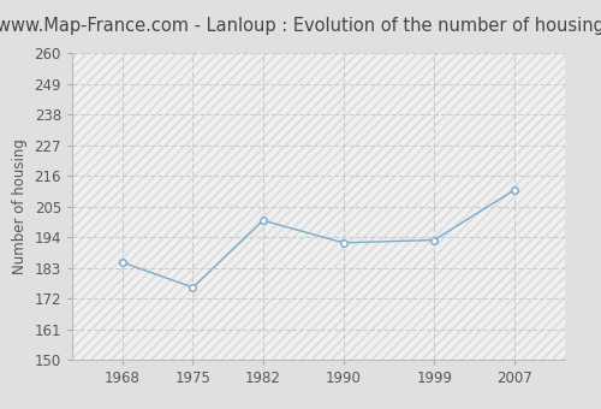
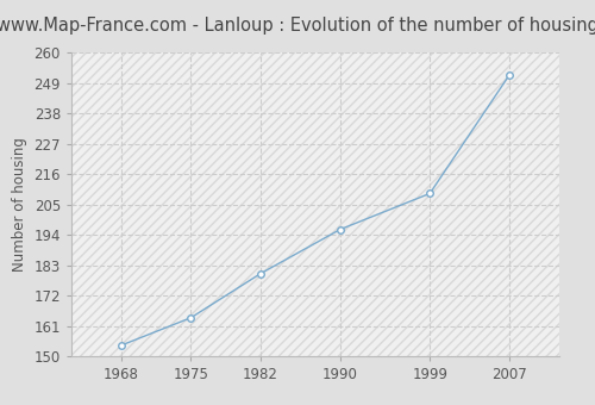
1968: 185 -> 154
1975: 176 -> 164
1982: 200 -> 180
1990: 192 -> 196
1999: 193 -> 209
2007: 211 -> 252
